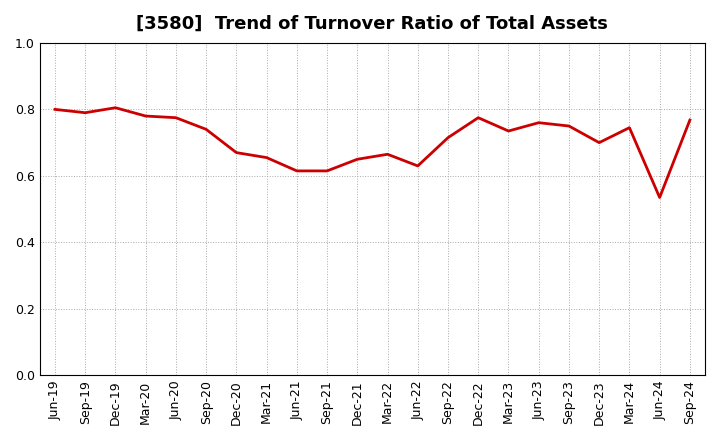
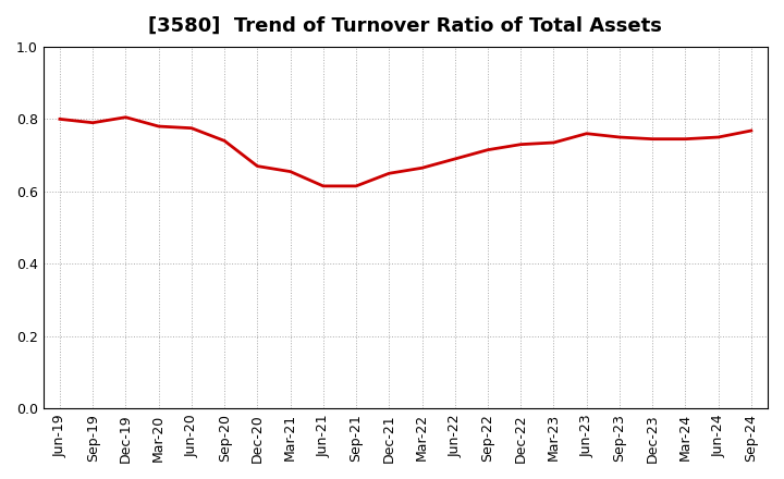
Jun-22: 0.630 -> 0.690
Dec-22: 0.775 -> 0.730
Dec-23: 0.700 -> 0.745
Jun-24: 0.535 -> 0.750
